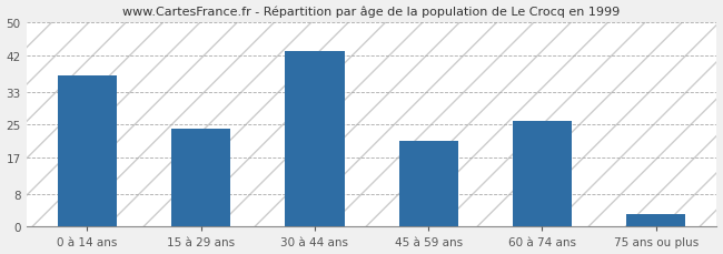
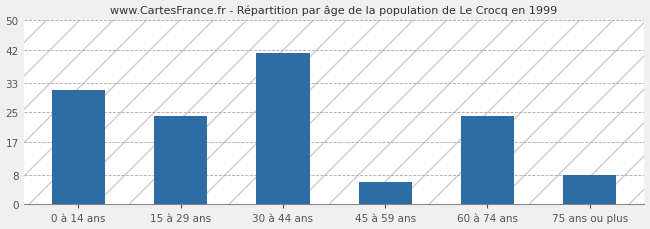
0 à 14 ans: 37 -> 31
30 à 44 ans: 43 -> 41
45 à 59 ans: 21 -> 6
60 à 74 ans: 26 -> 24
75 ans ou plus: 3 -> 8
